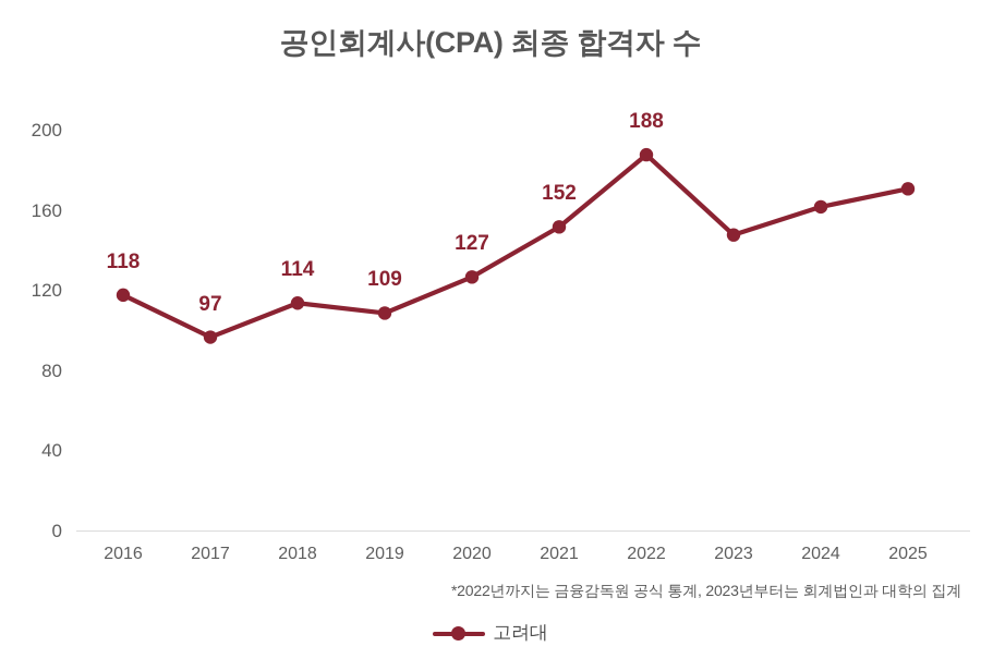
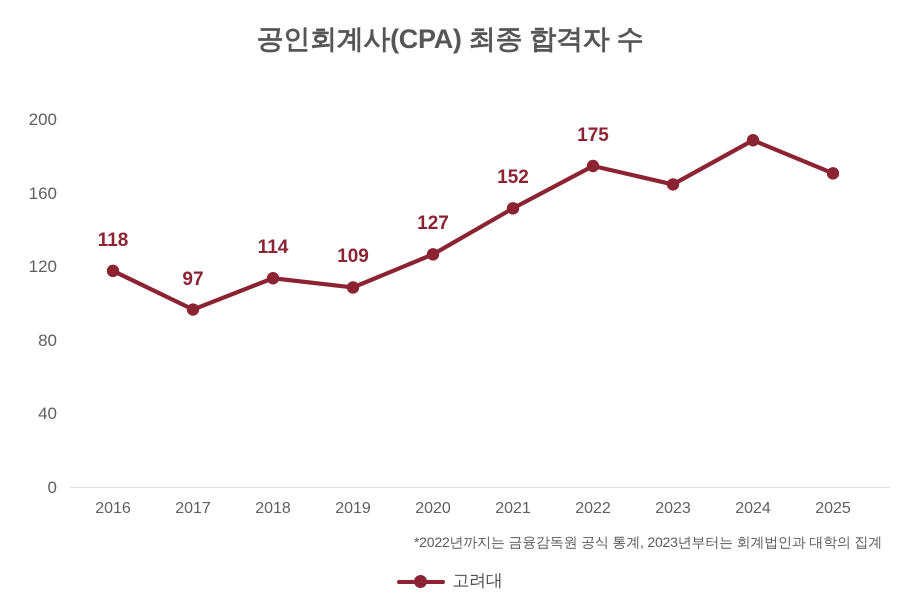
2022: 188 -> 175
2023: 148 -> 165
2024: 162 -> 189
